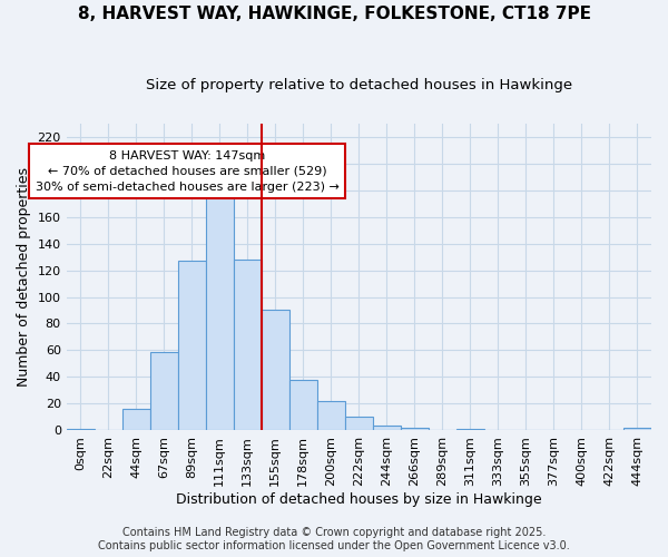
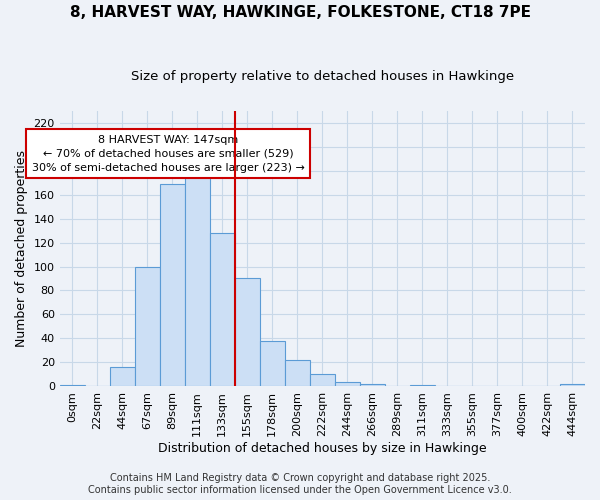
67sqm: 59 -> 100
89sqm: 127 -> 169
